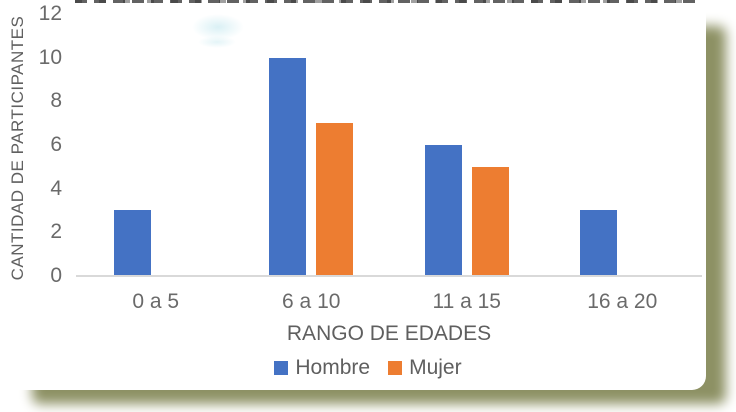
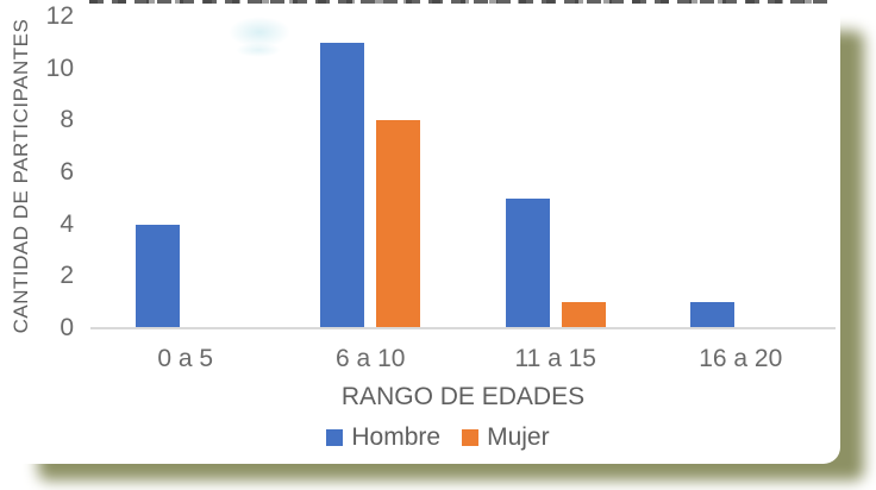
Hombre/0 a 5: 3 -> 4
Hombre/6 a 10: 10 -> 11
Mujer/6 a 10: 7 -> 8
Hombre/11 a 15: 6 -> 5
Mujer/11 a 15: 5 -> 1
Hombre/16 a 20: 3 -> 1
